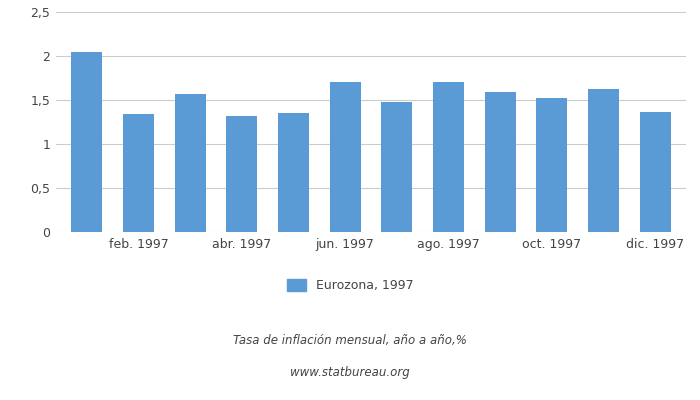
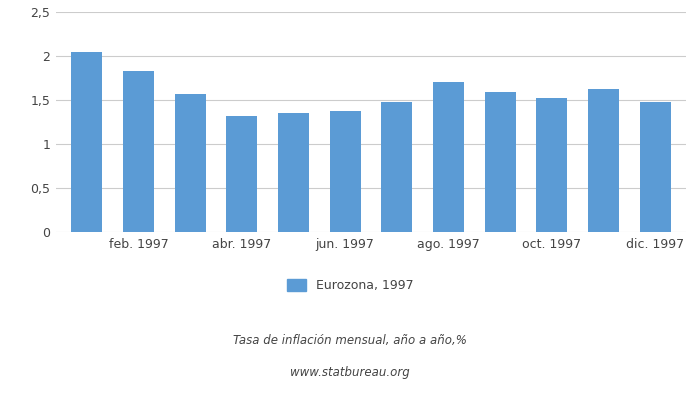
feb. 1997: 1,34 -> 1,83
jun. 1997: 1,70 -> 1,38
dic. 1997: 1,36 -> 1,48
